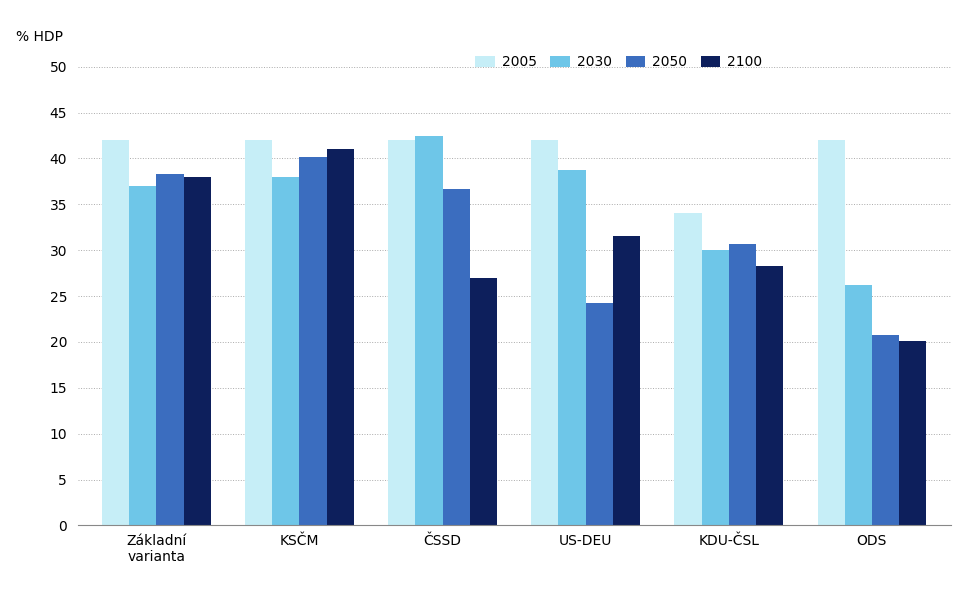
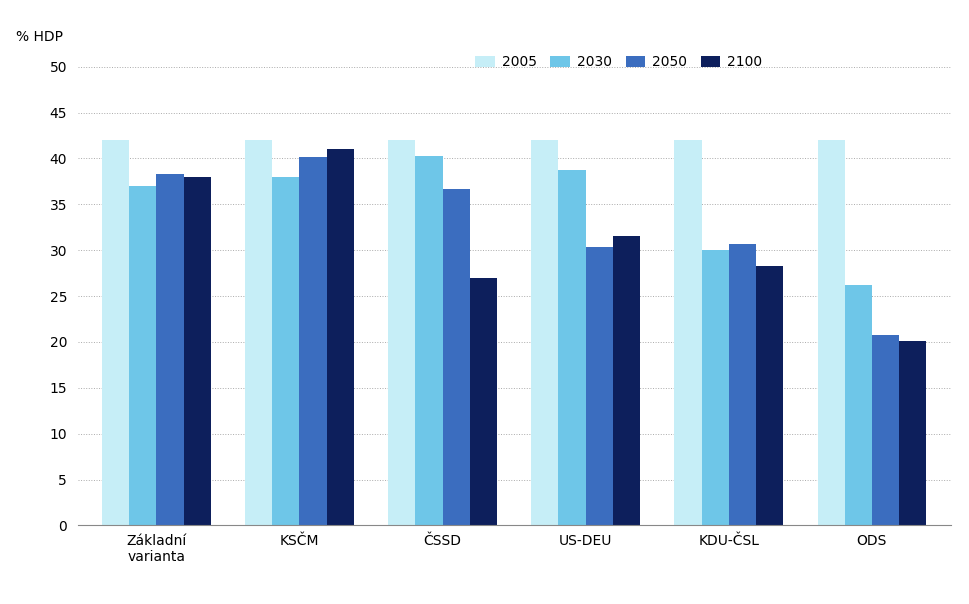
2030/ČSSD: 42.4 -> 40.3
2050/US-DEU: 24.2 -> 30.3
2005/KDU-ČSL: 34 -> 42
